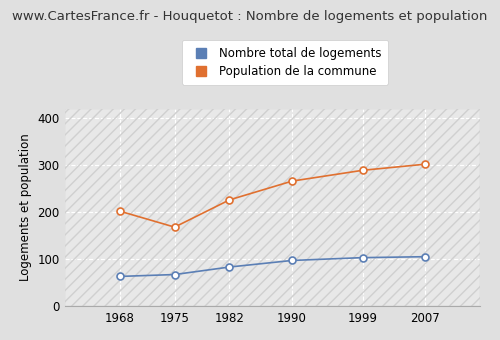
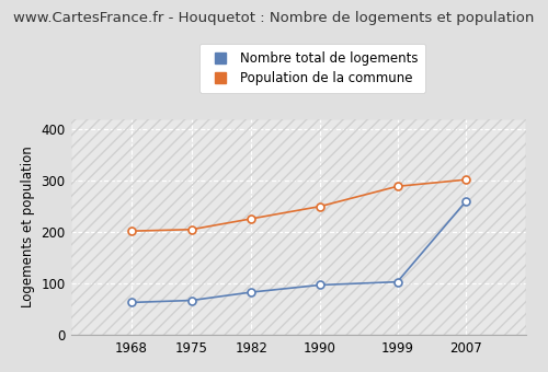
Population de la commune/1975: 168 -> 205
Population de la commune/1990: 266 -> 250
Nombre total de logements/2007: 105 -> 260
